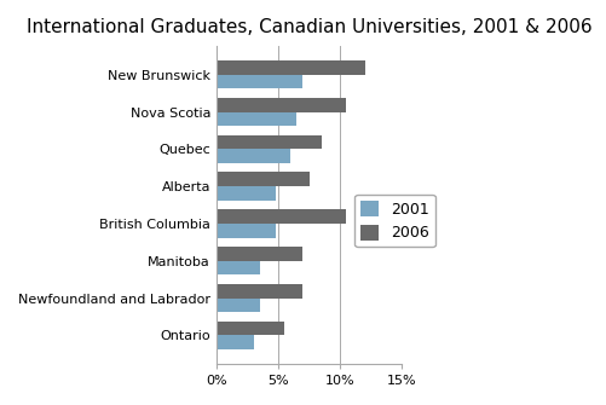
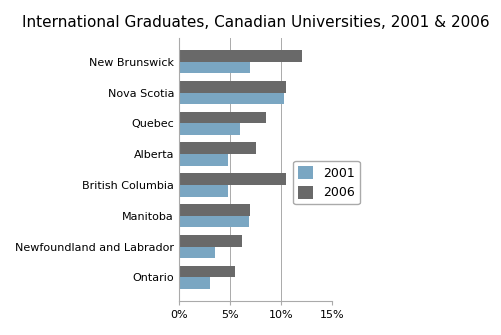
2001/Nova Scotia: 6.5% -> 10.3%
2001/Manitoba: 3.5% -> 6.9%
2006/Newfoundland and Labrador: 7.0% -> 6.2%
